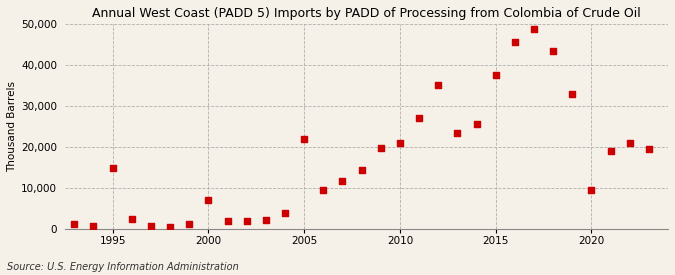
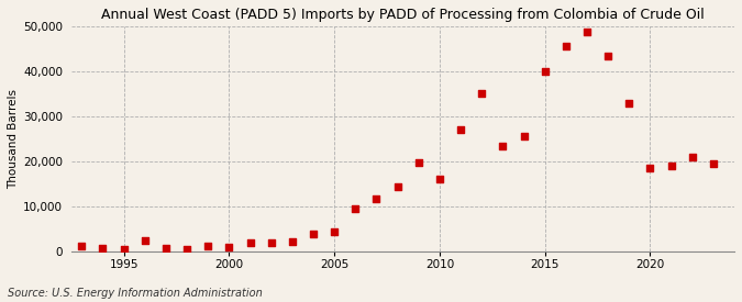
1995: 15,000 -> 500
2000: 7,000 -> 1,000
2005: 22,000 -> 4,500
2010: 21,000 -> 16,200
2015: 37,500 -> 40,000
2020: 9,500 -> 18,500
